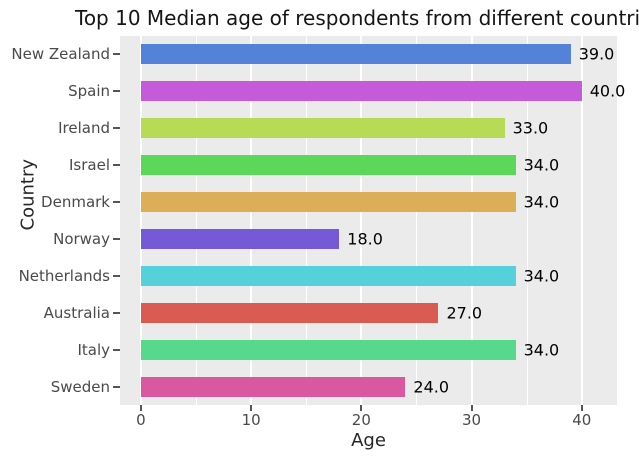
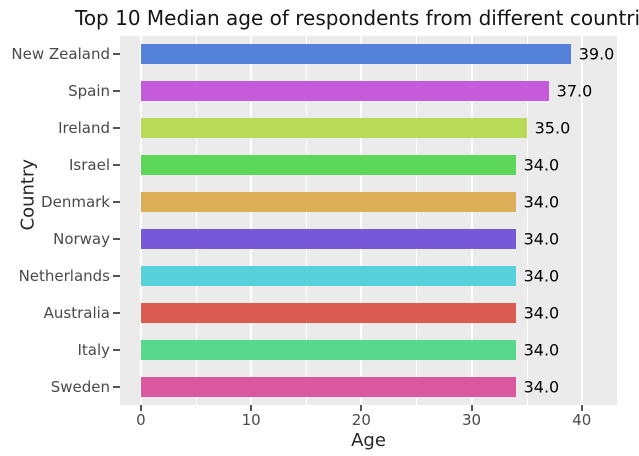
Spain: 40.0 -> 37.0
Ireland: 33.0 -> 35.0
Norway: 18.0 -> 34.0
Australia: 27.0 -> 34.0
Sweden: 24.0 -> 34.0
